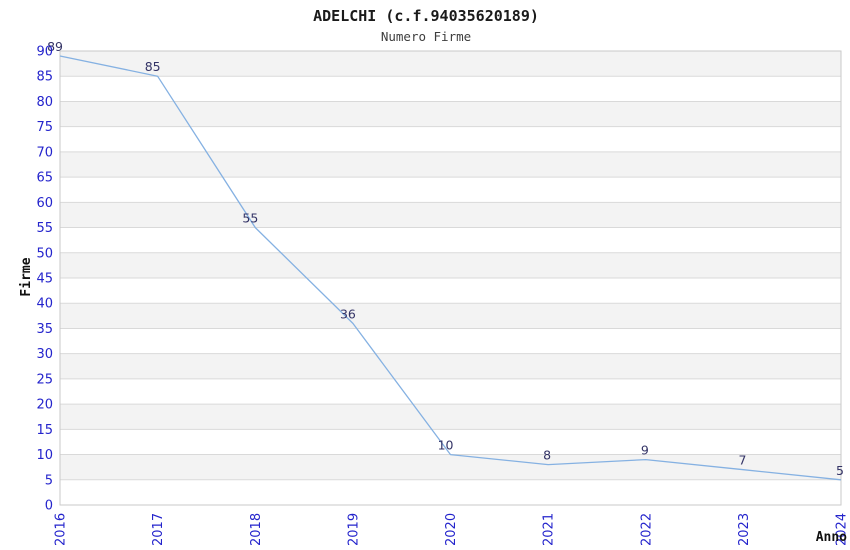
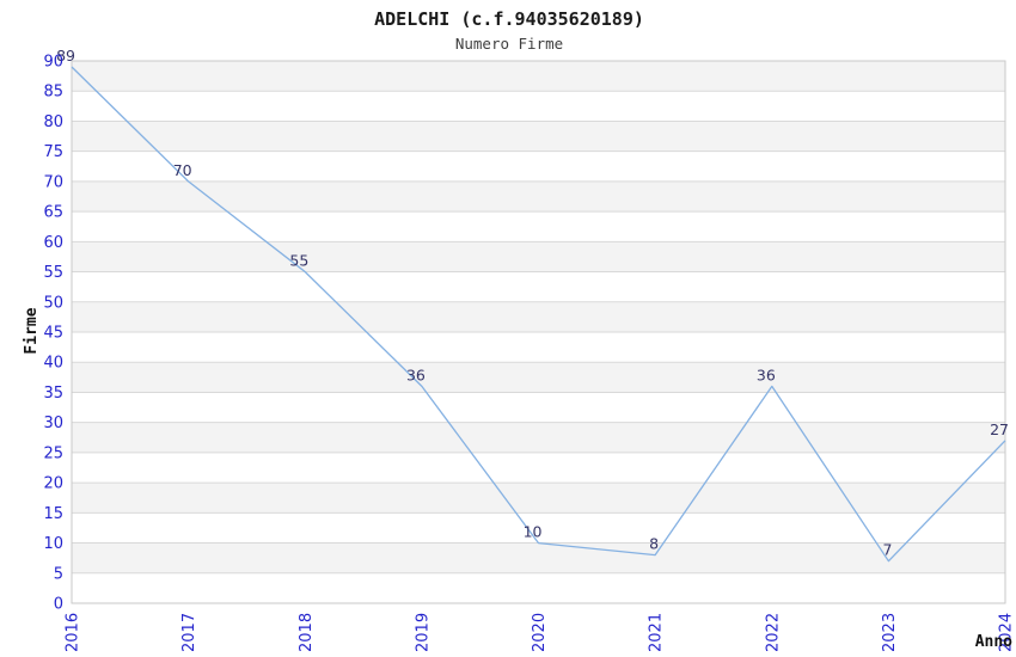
2017: 85 -> 70
2022: 9 -> 36
2024: 5 -> 27
